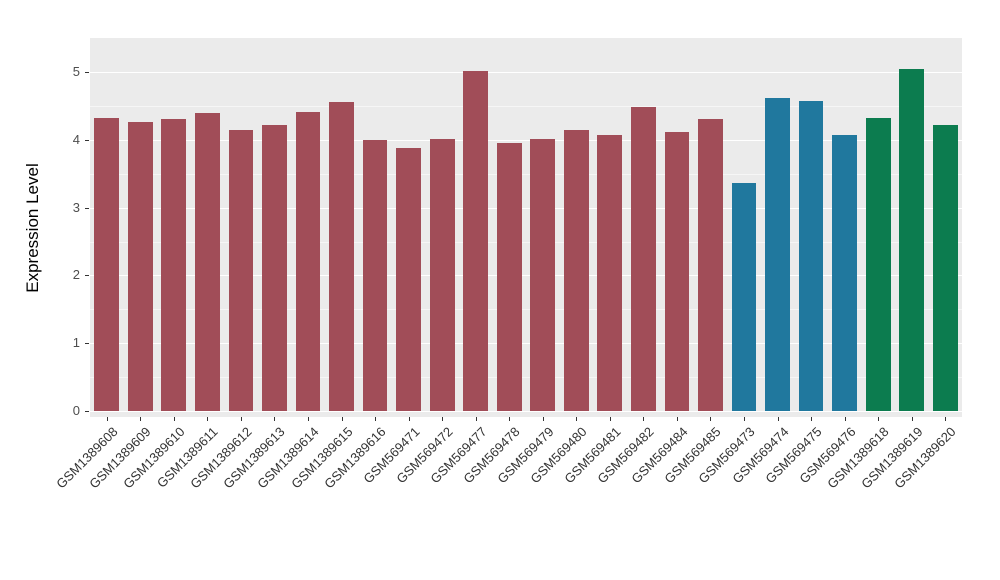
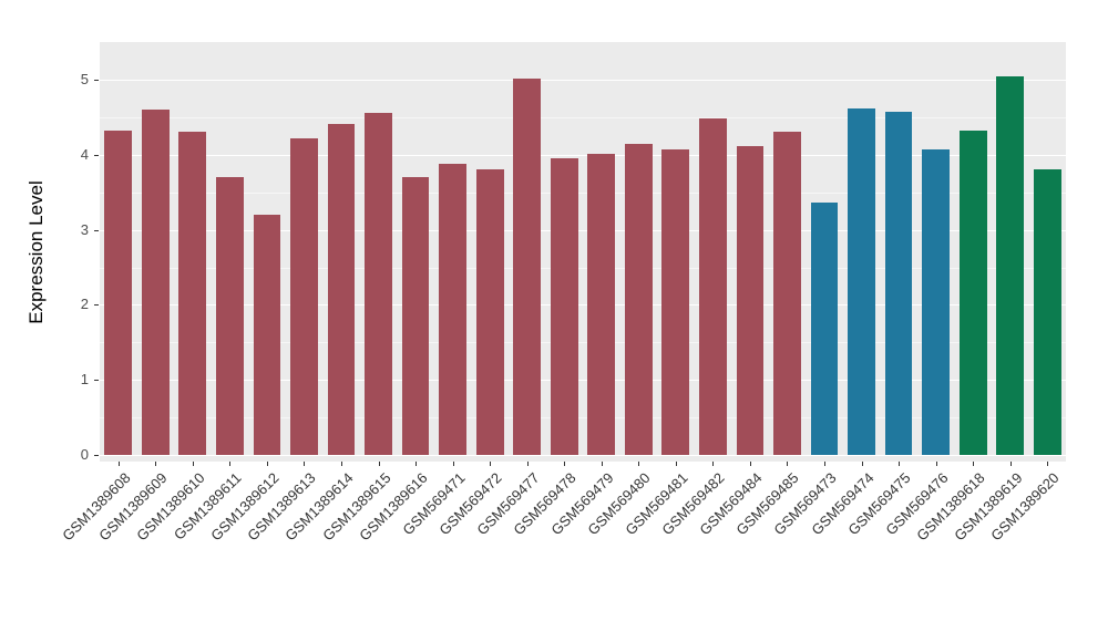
GSM1389609: 4.3 -> 4.6
GSM1389611: 4.4 -> 3.7
GSM1389612: 4.1 -> 3.2
GSM1389616: 4.0 -> 3.7
GSM569472: 4.0 -> 3.8
GSM1389620: 4.2 -> 3.8
